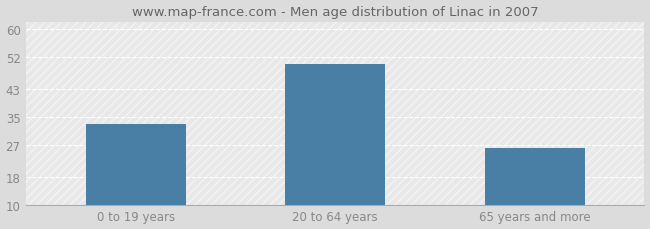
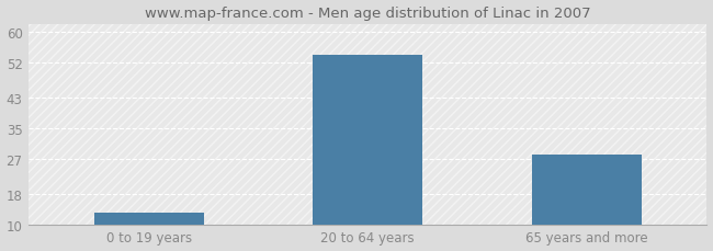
0 to 19 years: 33 -> 13
20 to 64 years: 50 -> 54
65 years and more: 26 -> 28
